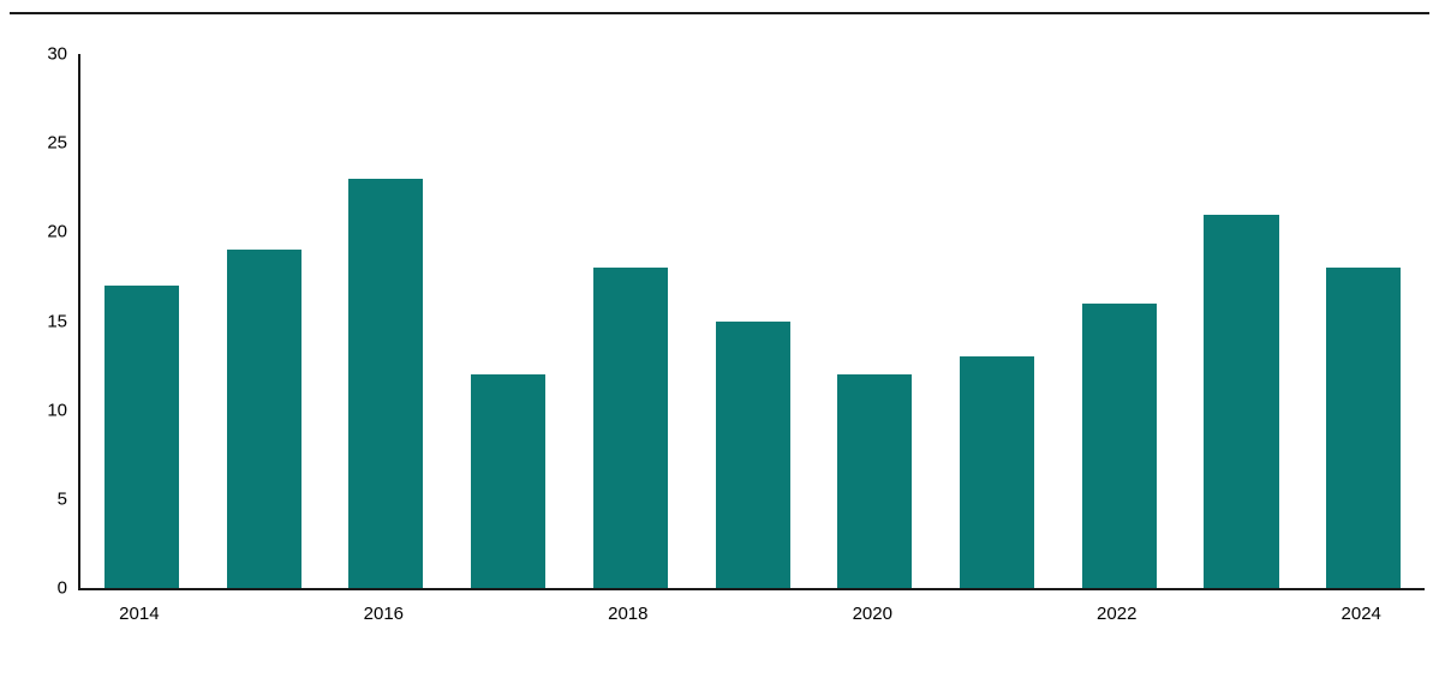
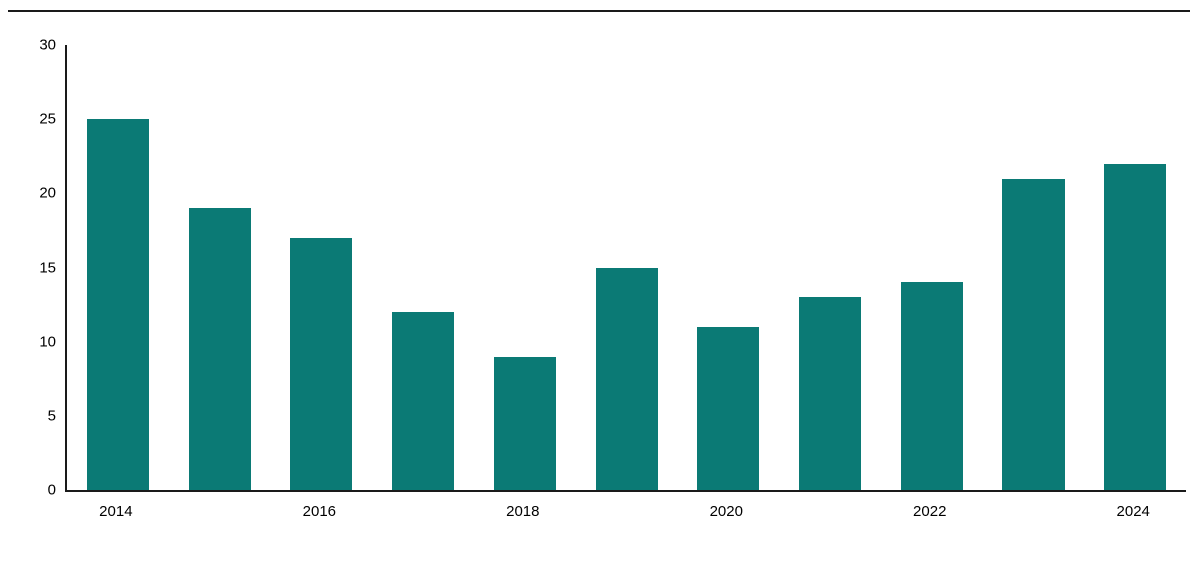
2014: 17 -> 25
2016: 23 -> 17
2018: 18 -> 9
2020: 12 -> 11
2022: 16 -> 14
2024: 18 -> 22
